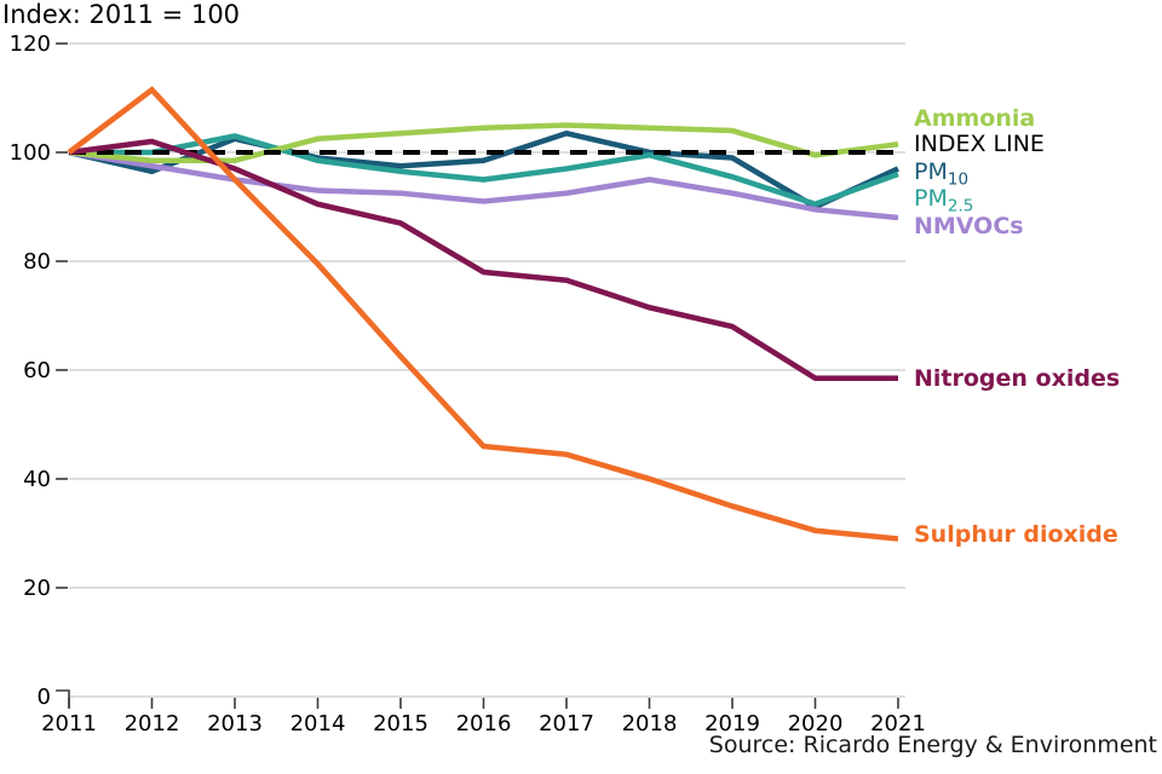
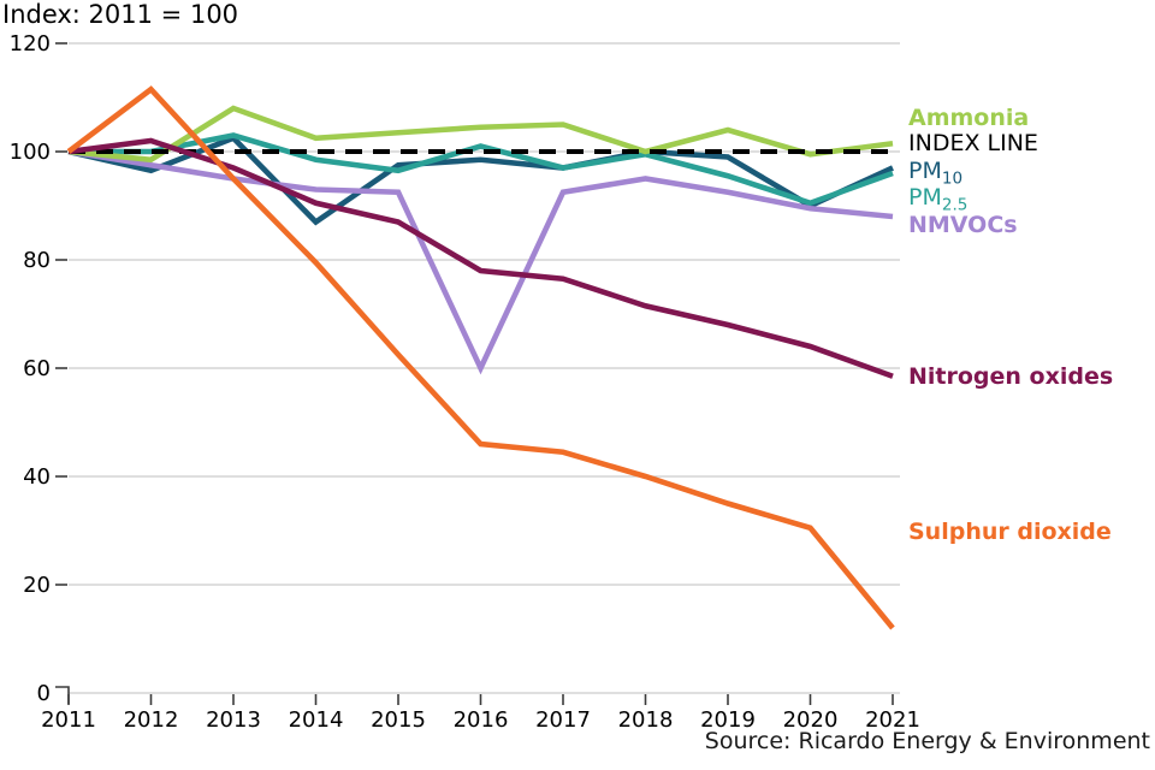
Ammonia/2013: 98 -> 108
PM10/2014: 99 -> 87
PM2.5/2016: 95 -> 101
NMVOCs/2016: 91 -> 60
PM10/2017: 104 -> 97
Ammonia/2018: 104 -> 100
Nitrogen oxides/2020: 58 -> 64
Sulphur dioxide/2021: 29 -> 12
